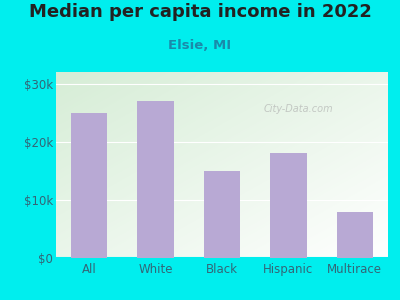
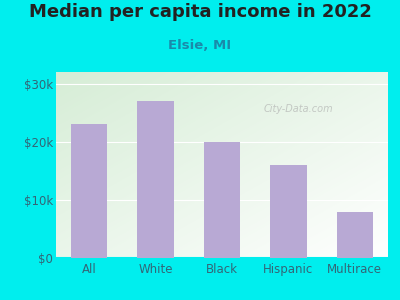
All: $25k -> $23k
Black: $15k -> $20k
Hispanic: $18k -> $16k
